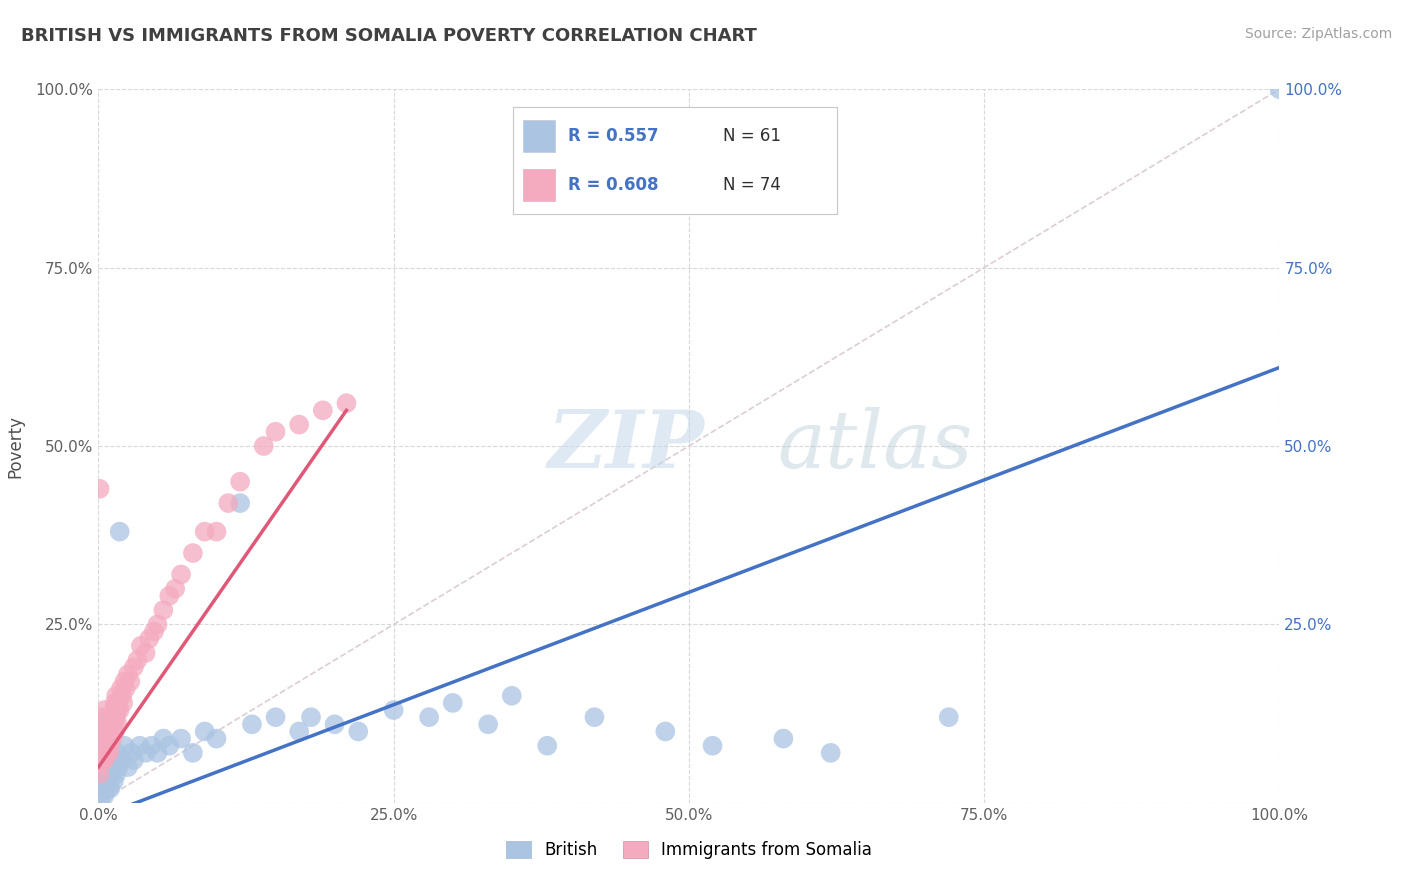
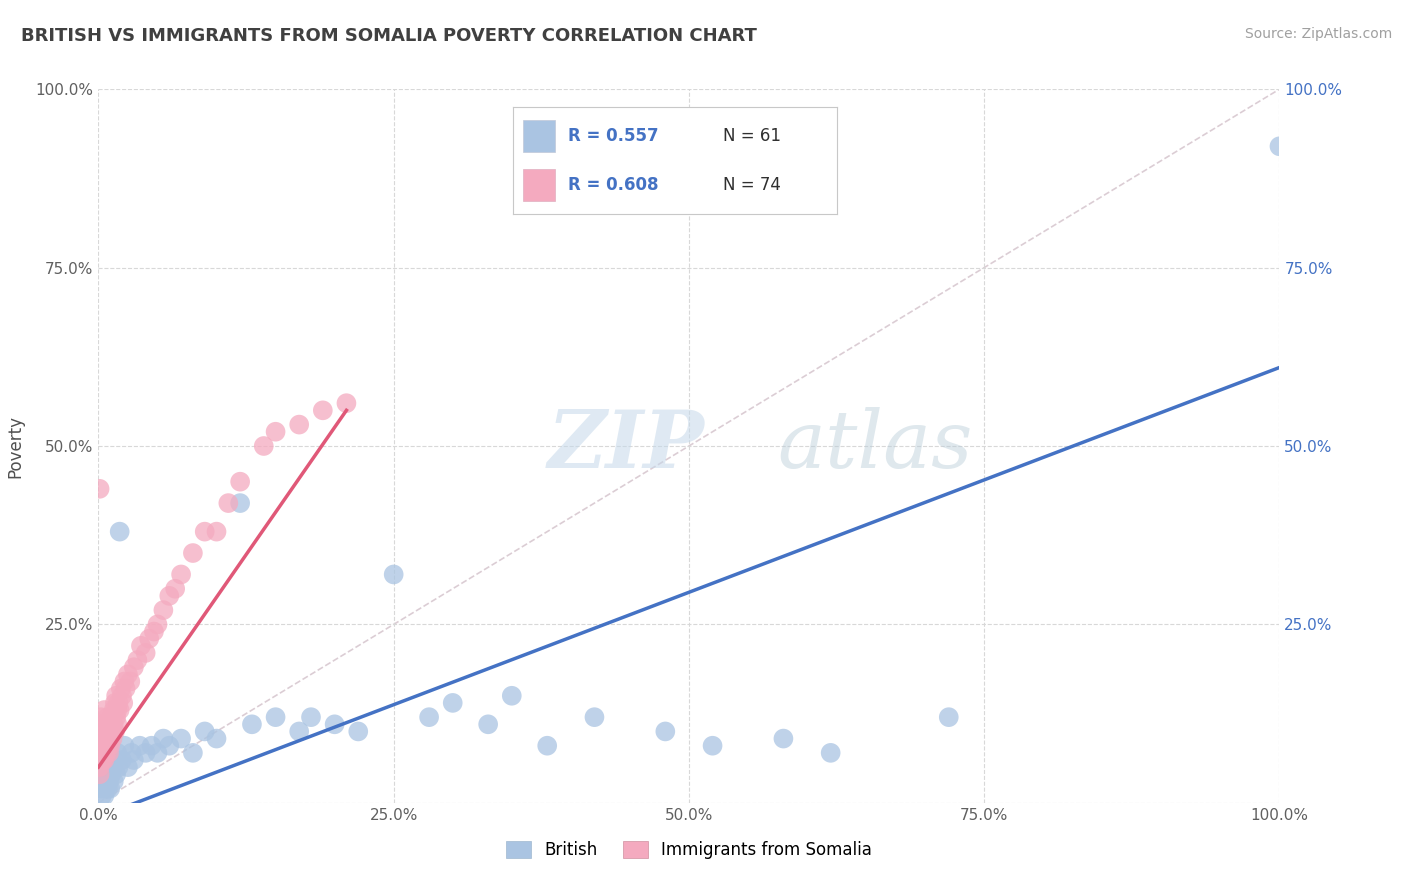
British/25.0%: 13% -> 32%
British/100.0%: 100% -> 92%
